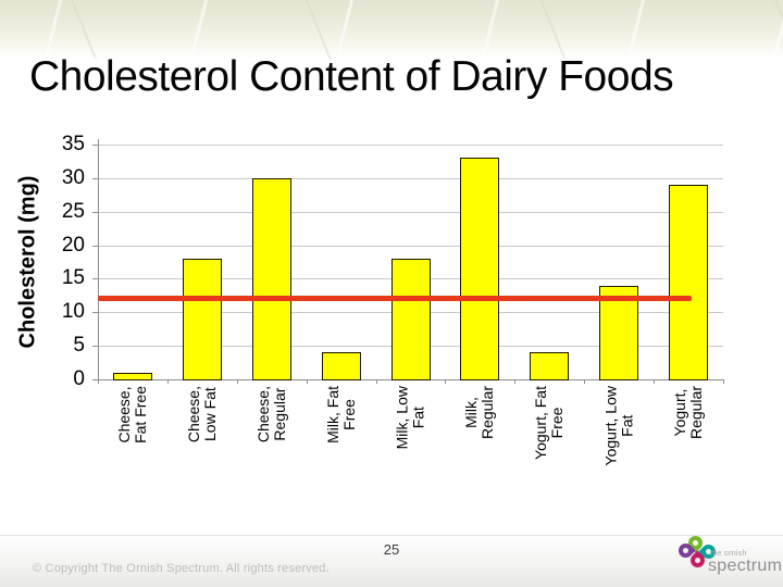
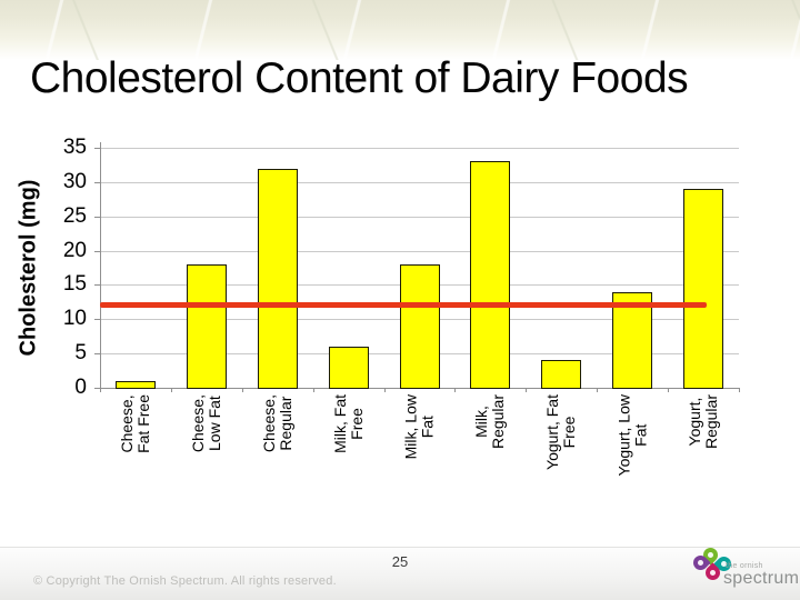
Cheese, Regular: 30 -> 32
Milk, Fat Free: 4 -> 6
